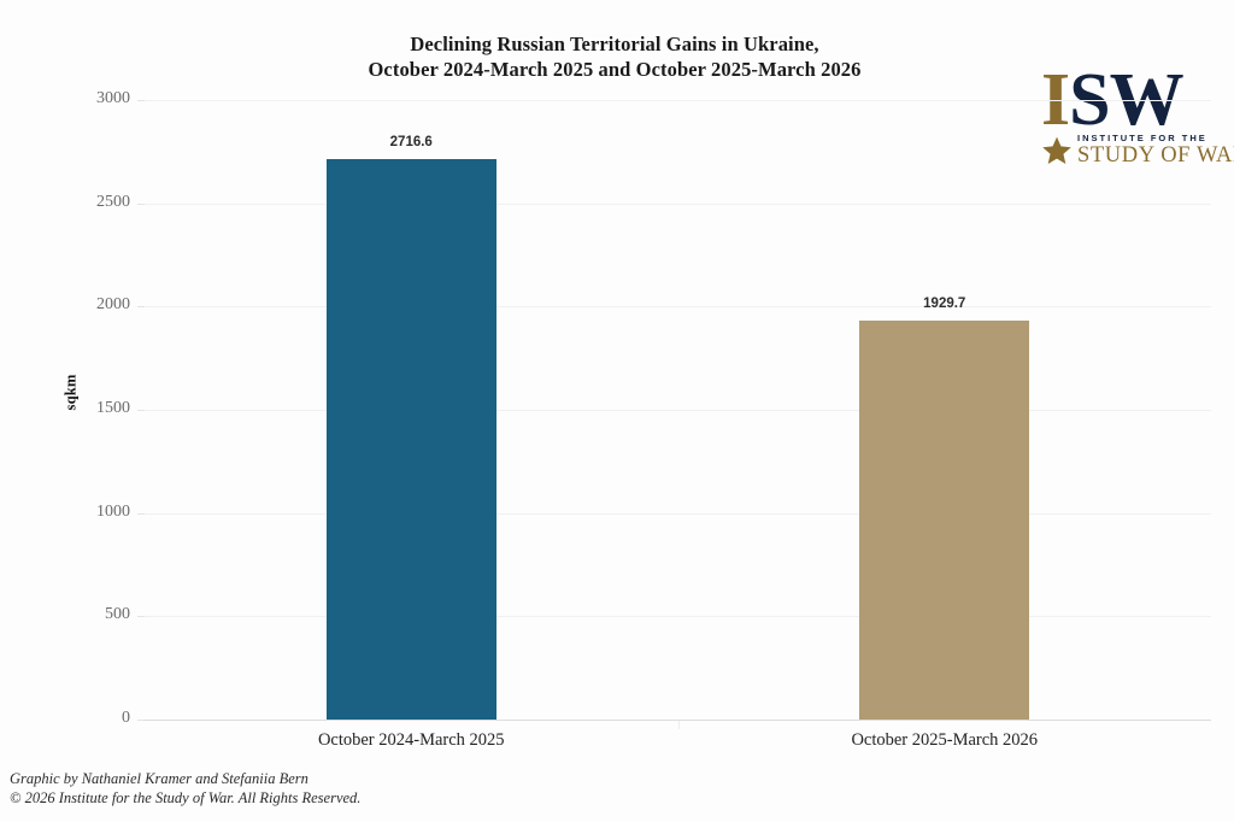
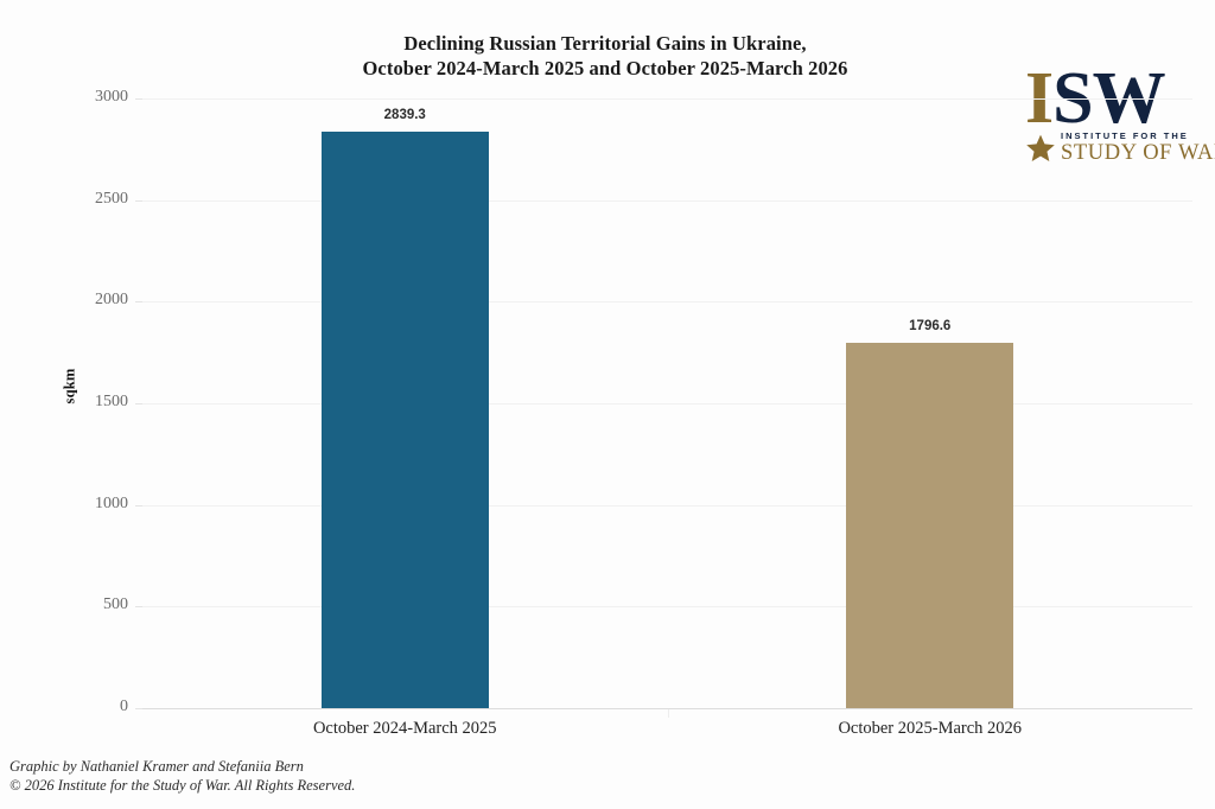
October 2024-March 2025: 2716.6 -> 2839.3
October 2025-March 2026: 1929.7 -> 1796.6
